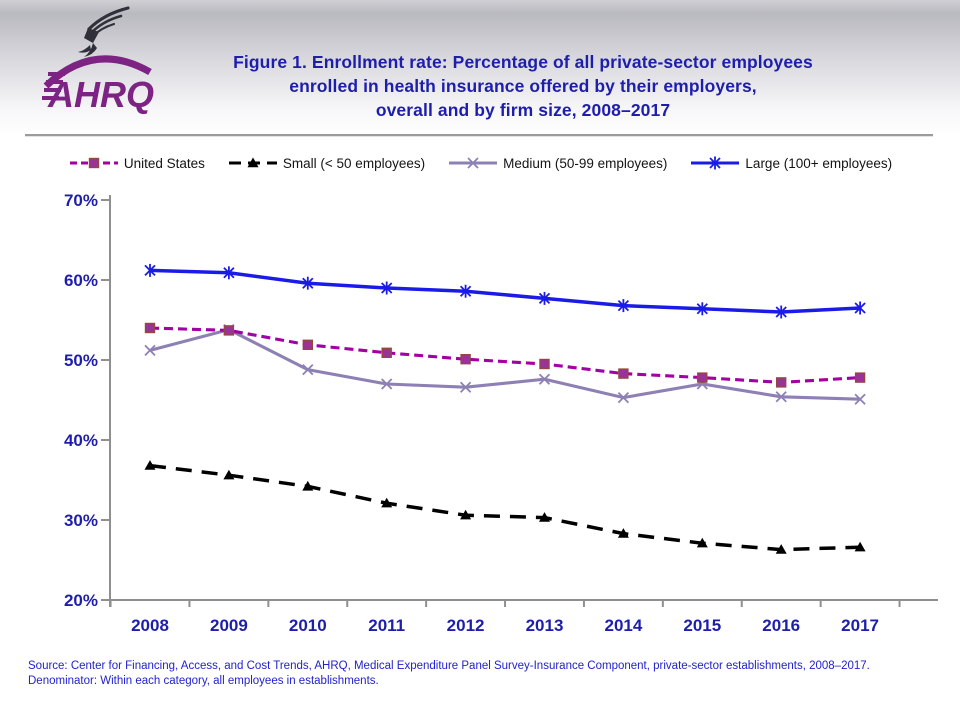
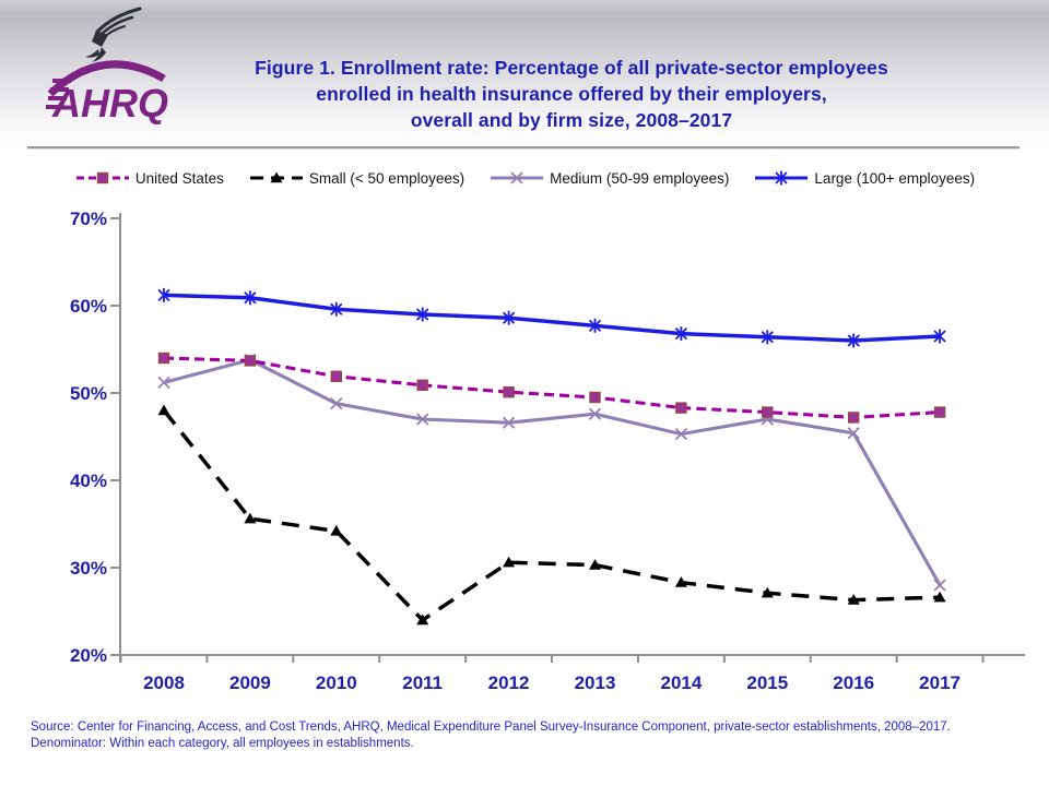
Small (< 50 employees)/2008: 37% -> 48%
Small (< 50 employees)/2011: 32% -> 24%
Medium (50-99 employees)/2017: 45% -> 28%
